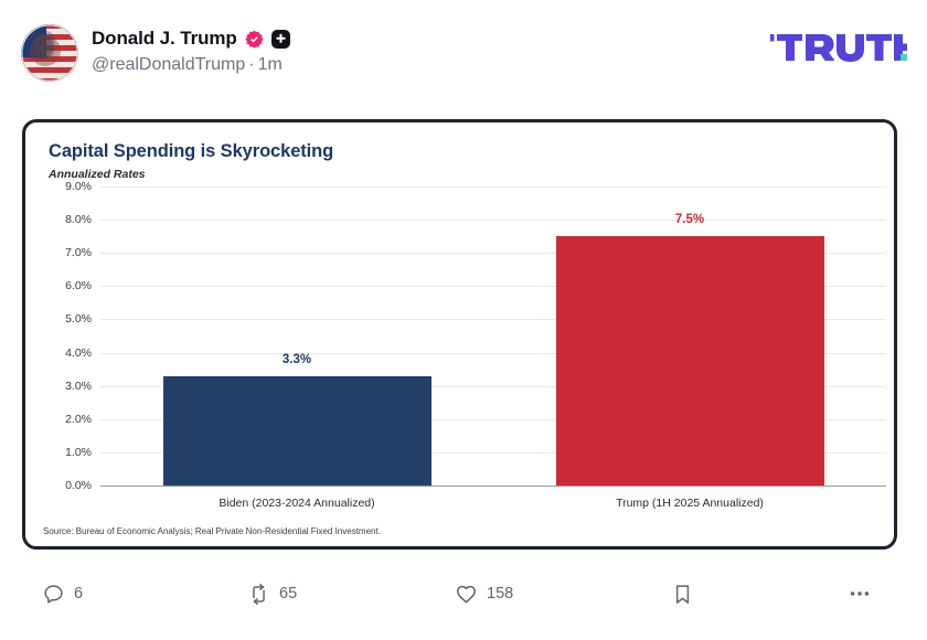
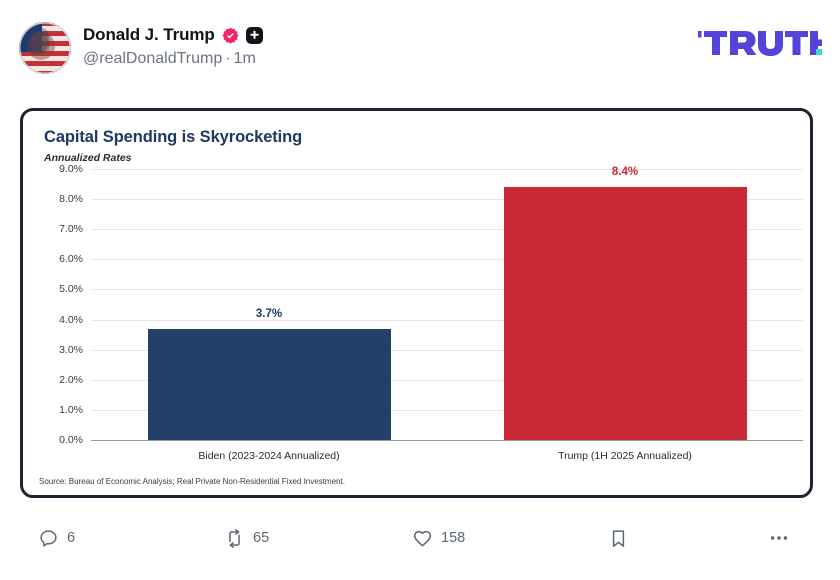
Biden (2023-2024 Annualized): 3.3% -> 3.7%
Trump (1H 2025 Annualized): 7.5% -> 8.4%
